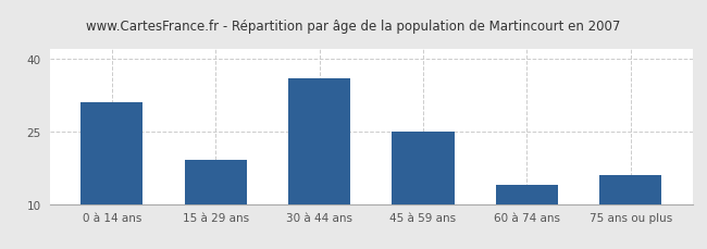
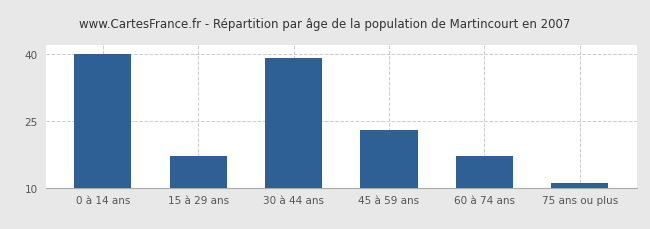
0 à 14 ans: 31 -> 40
15 à 29 ans: 19 -> 17
30 à 44 ans: 36 -> 39
45 à 59 ans: 25 -> 23
60 à 74 ans: 14 -> 17
75 ans ou plus: 16 -> 11
